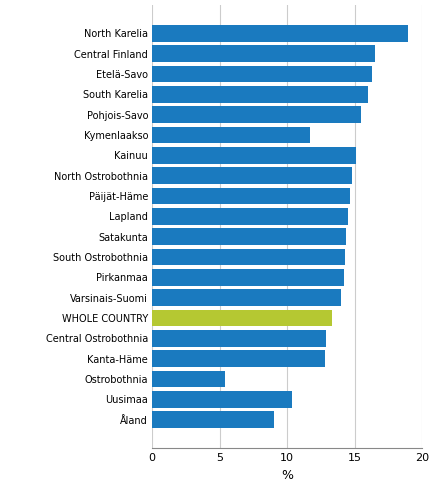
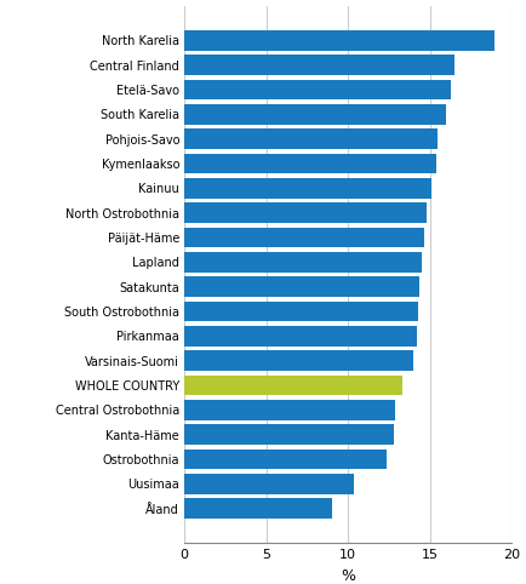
Kymenlaakso: 11.7 -> 15.4
Ostrobothnia: 5.4 -> 12.4
